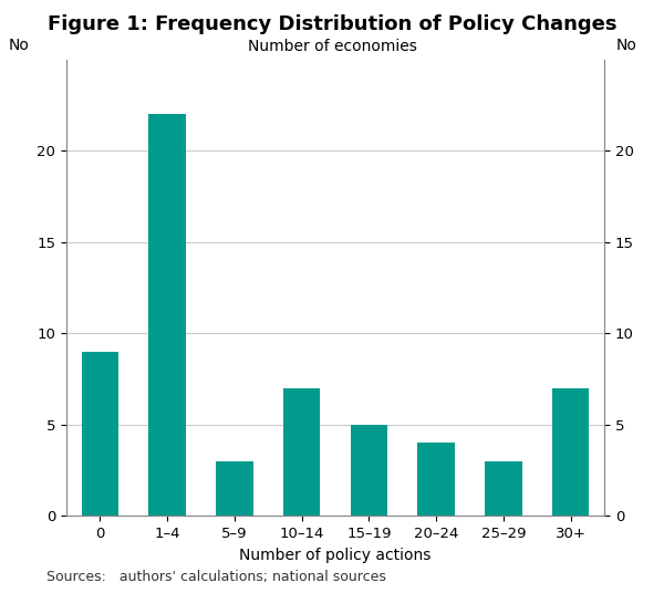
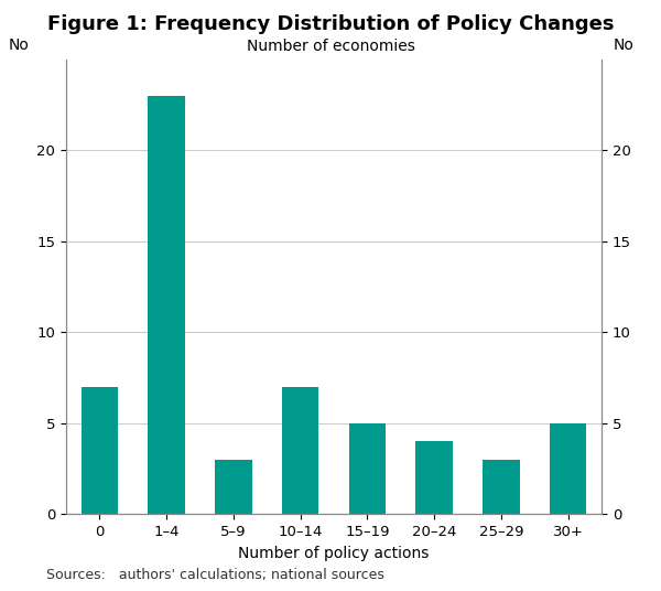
0: 9 -> 7
1–4: 22 -> 23
30+: 7 -> 5
